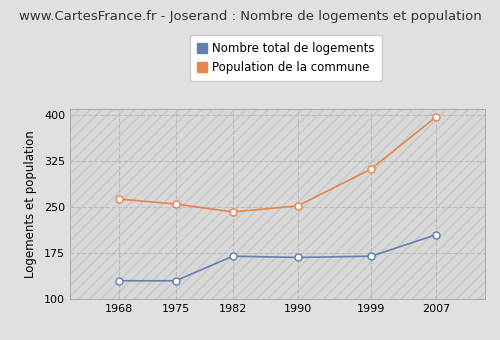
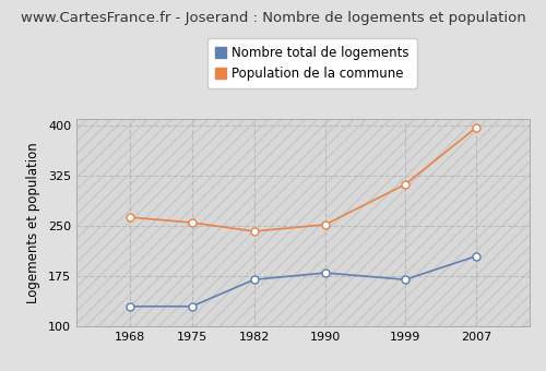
Nombre total de logements/1990: 168 -> 180
